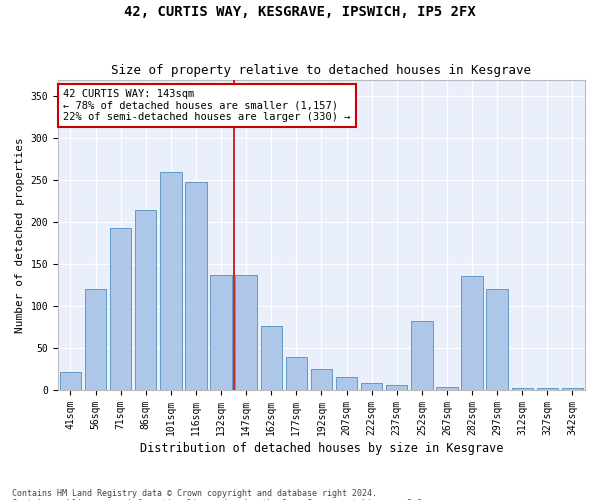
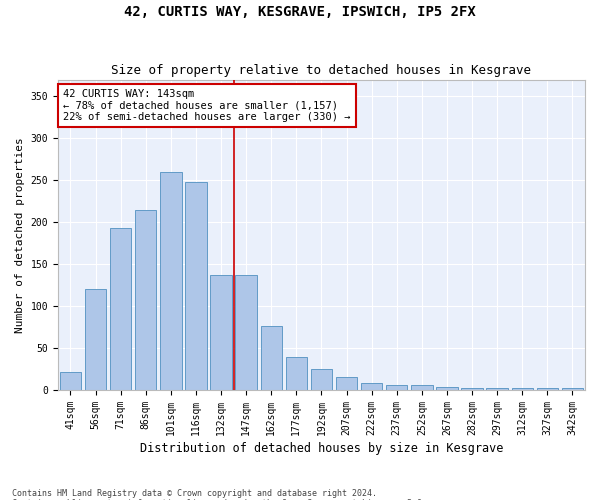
252sqm: 82 -> 6
282sqm: 136 -> 2
297sqm: 120 -> 2
